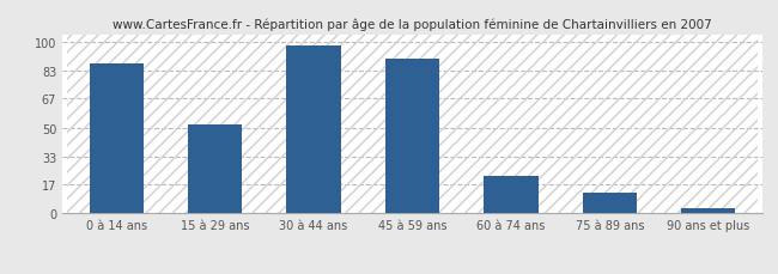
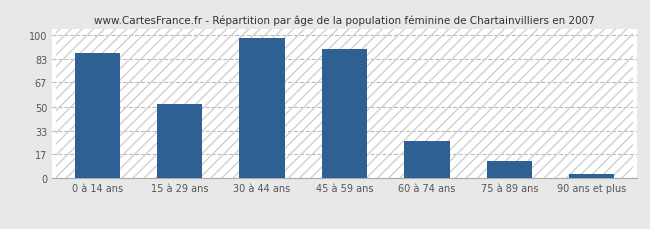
60 à 74 ans: 22 -> 26
